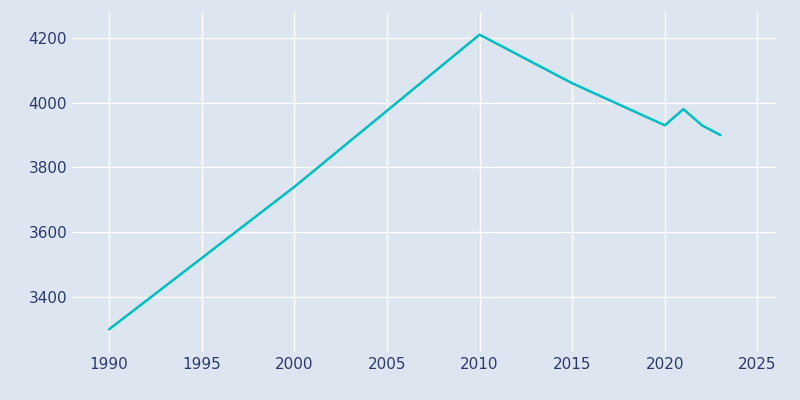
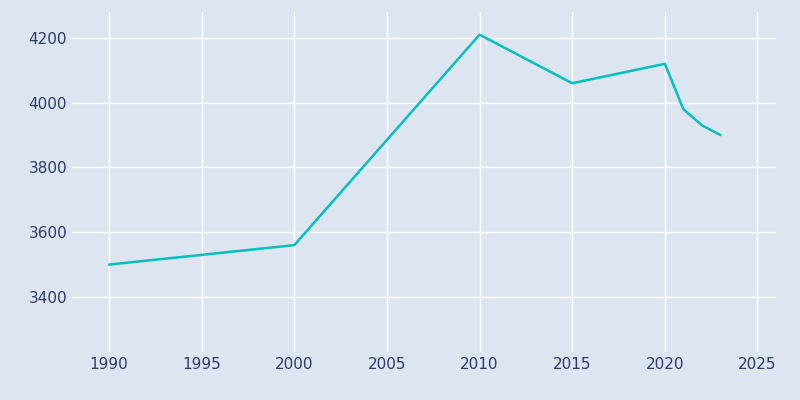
1990: 3300 -> 3500
2000: 3740 -> 3560
2020: 3930 -> 4120
